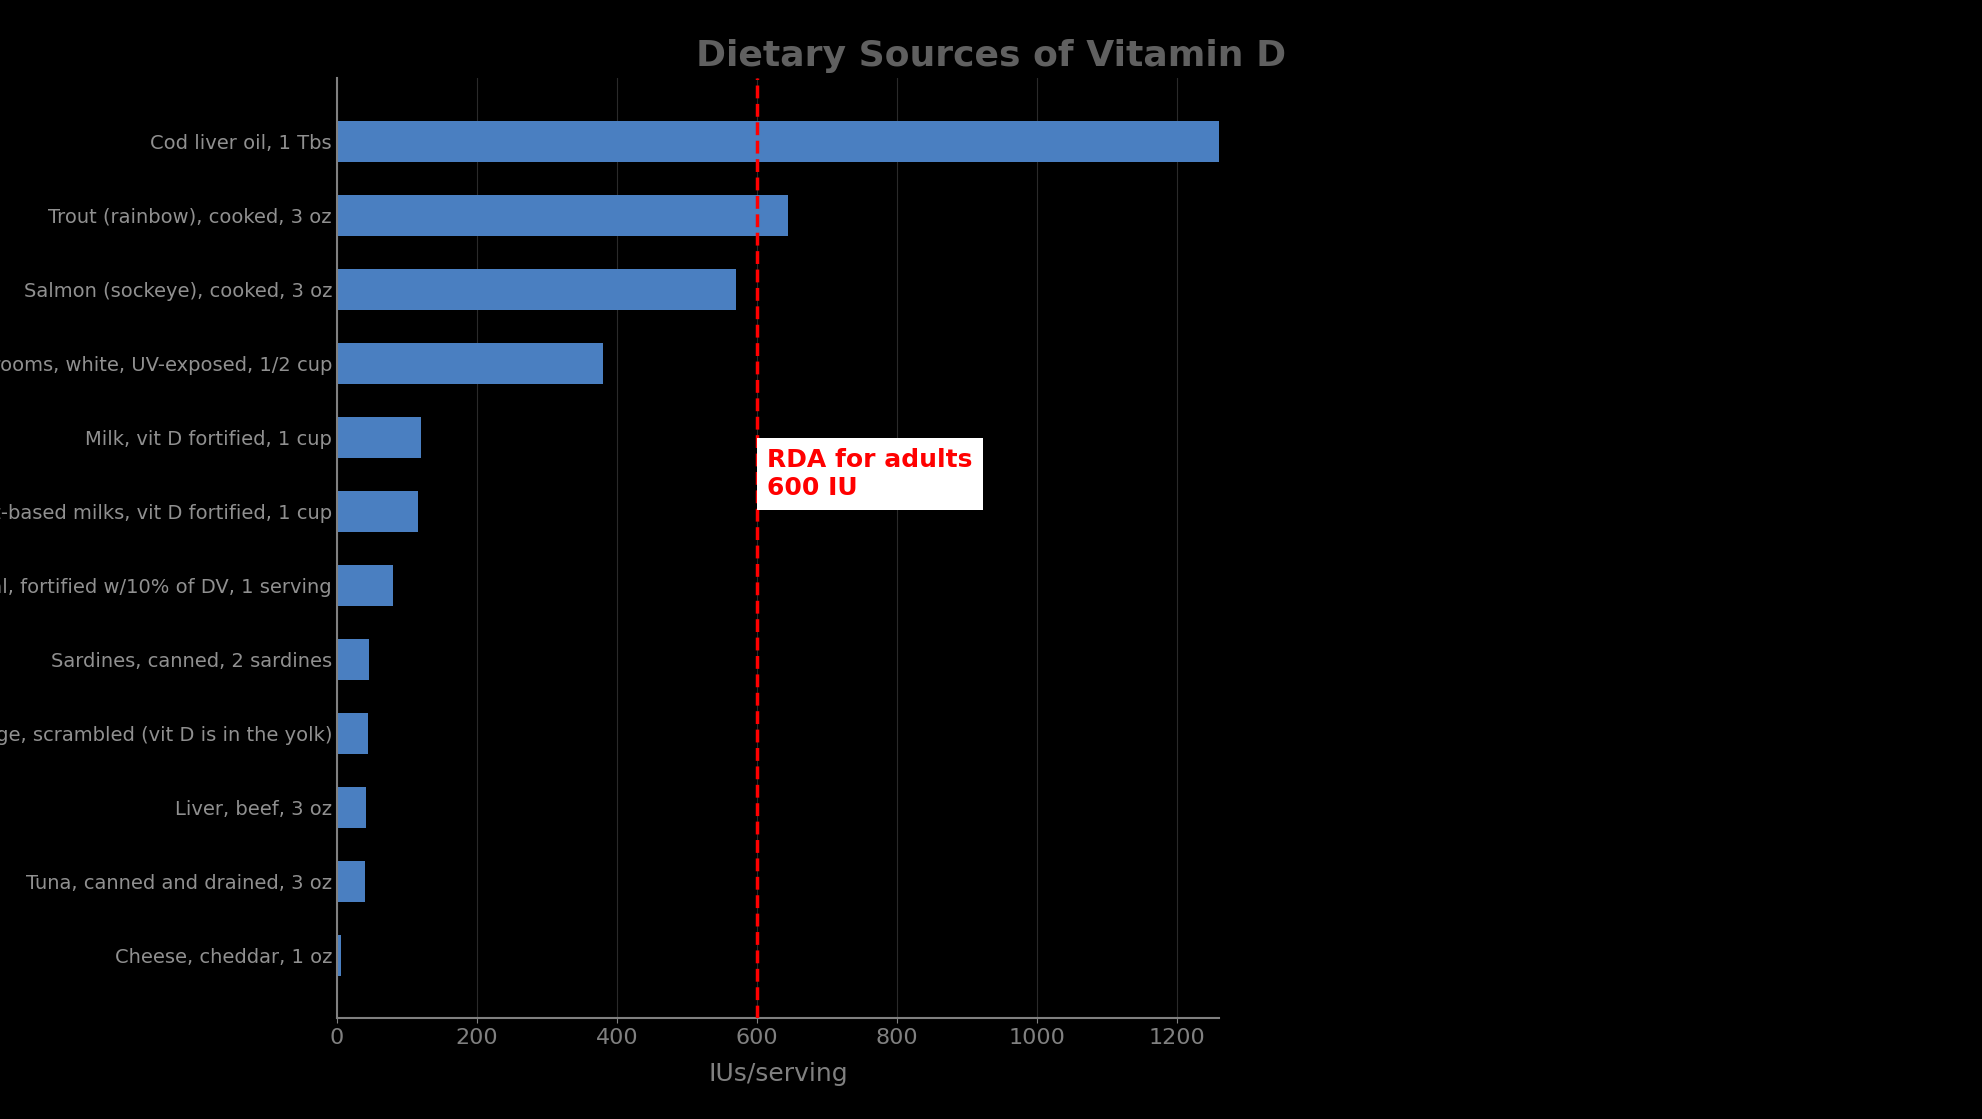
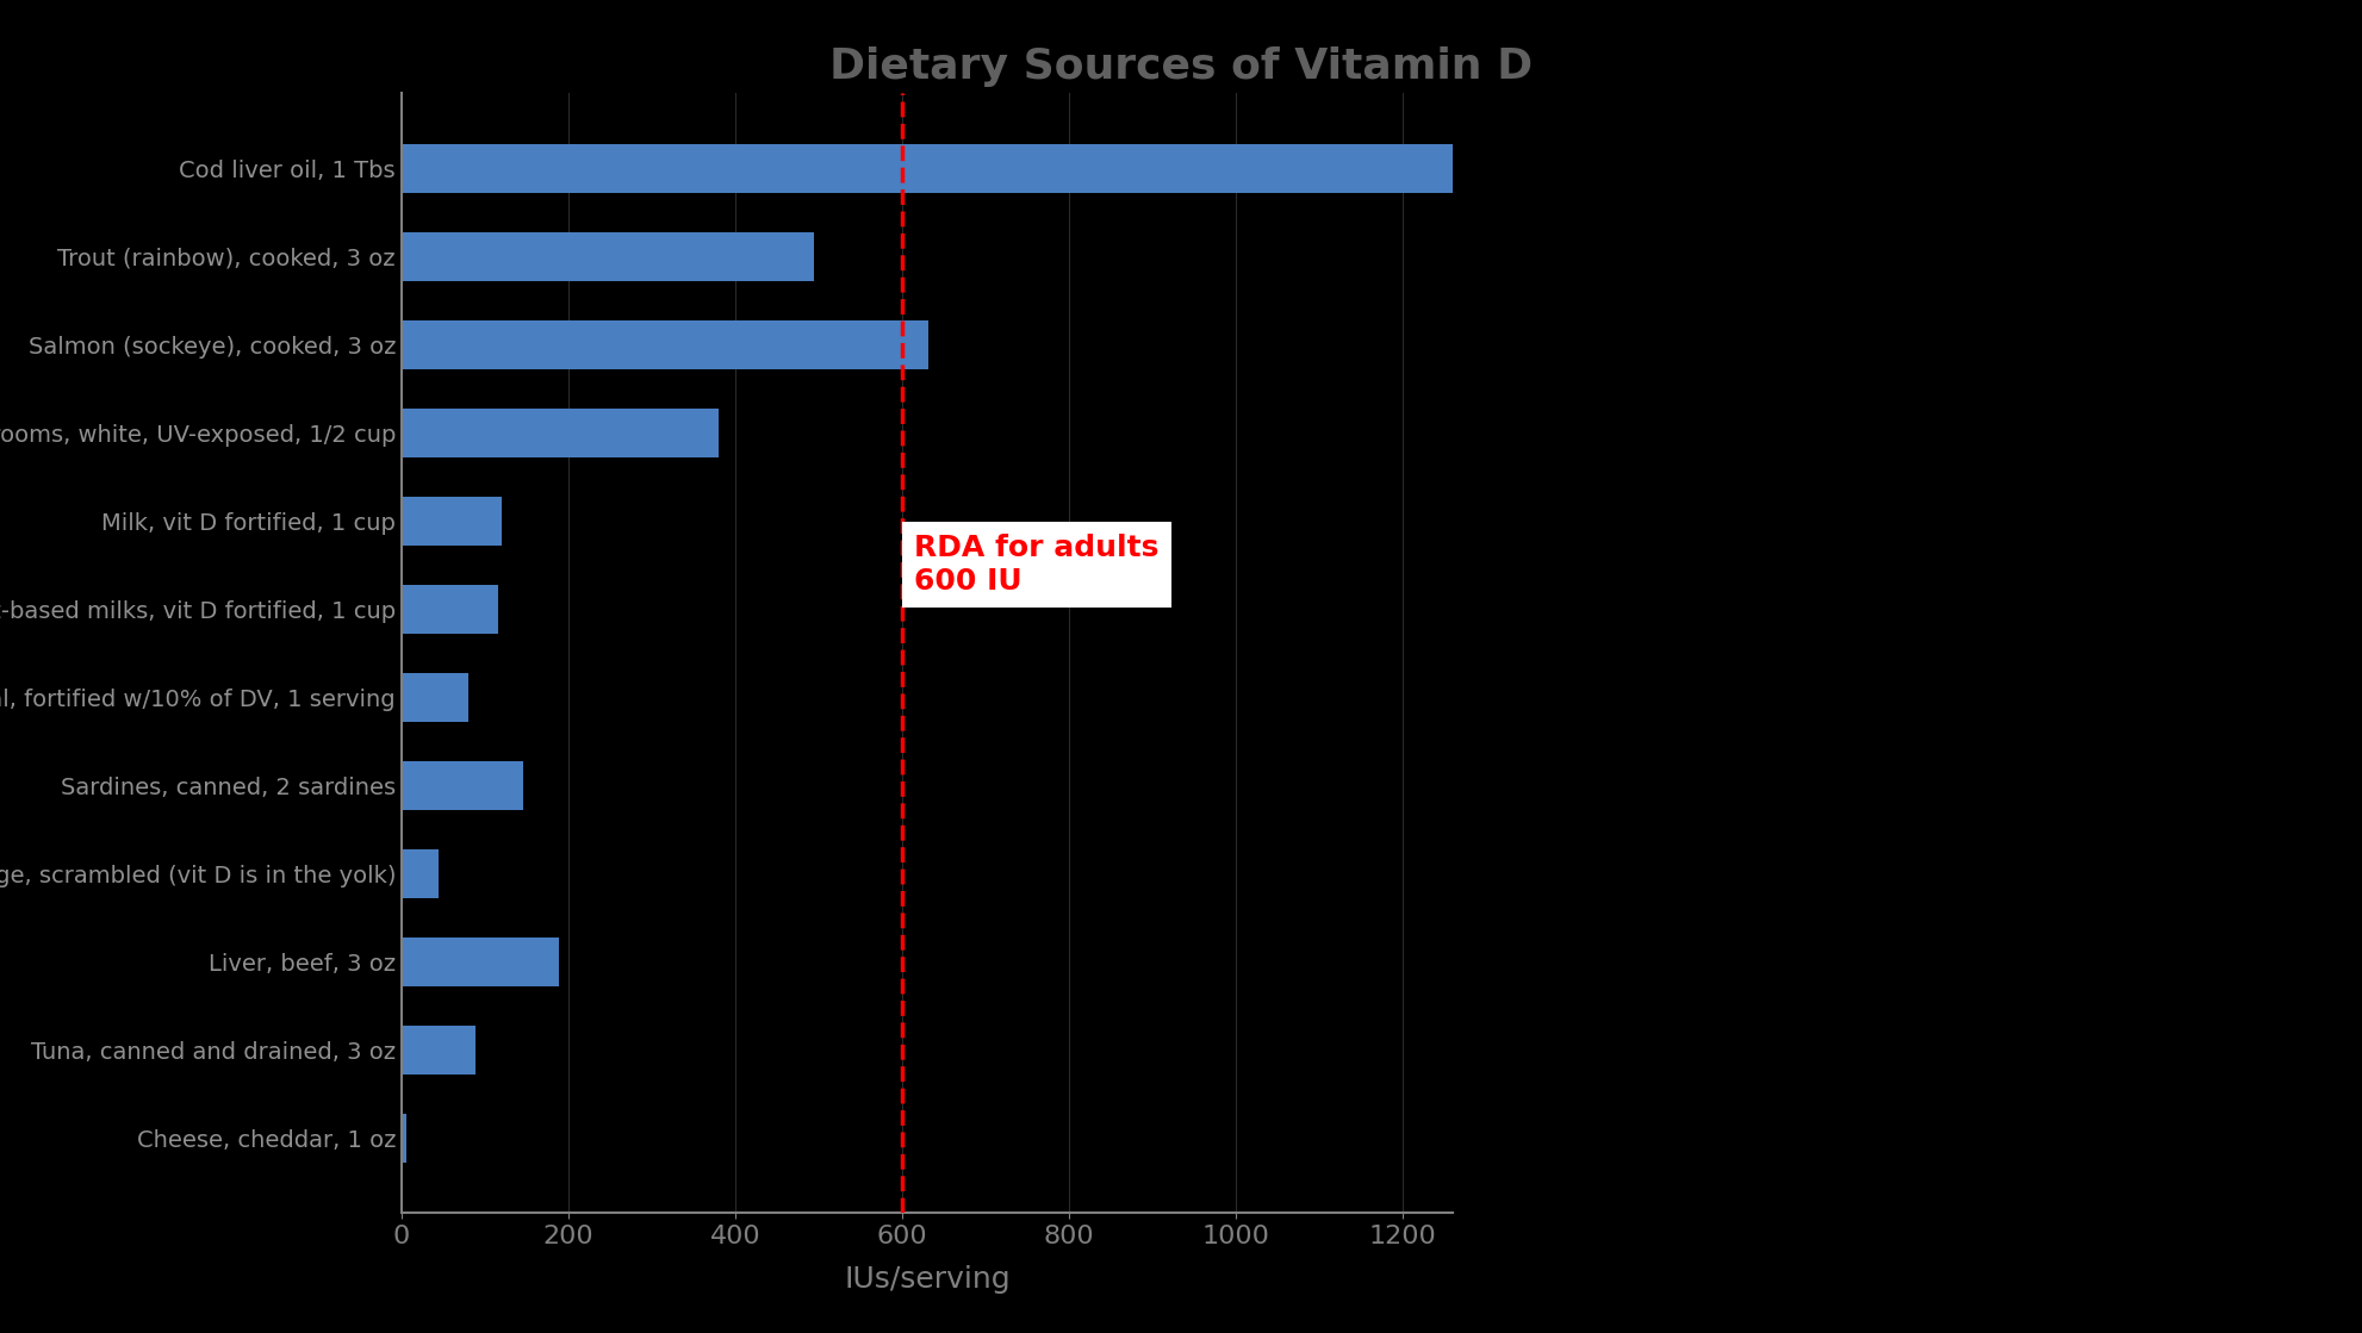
Trout (rainbow), cooked, 3 oz: 645 -> 494
Salmon (sockeye), cooked, 3 oz: 570 -> 632
Sardines, canned, 2 sardines: 46 -> 146
Liver, beef, 3 oz: 42 -> 188
Tuna, canned and drained, 3 oz: 40 -> 88
